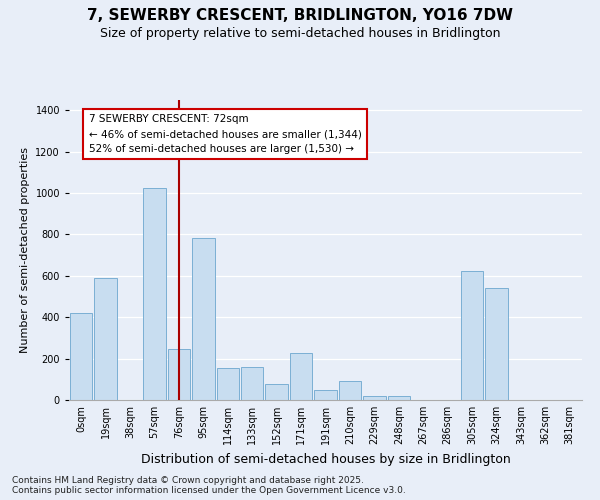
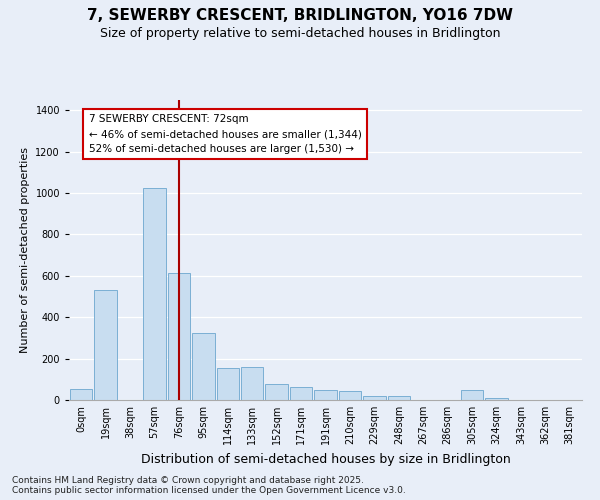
0sqm: 420 -> 55
19sqm: 590 -> 530
76sqm: 245 -> 615
95sqm: 785 -> 325
171sqm: 225 -> 65
210sqm: 90 -> 45
305sqm: 625 -> 50
324sqm: 540 -> 10
